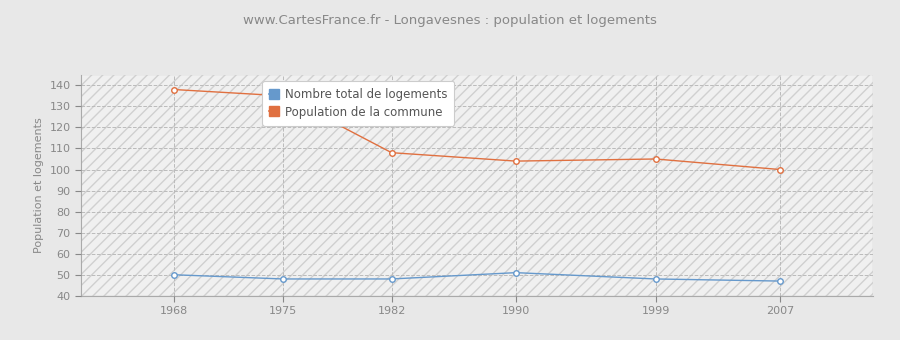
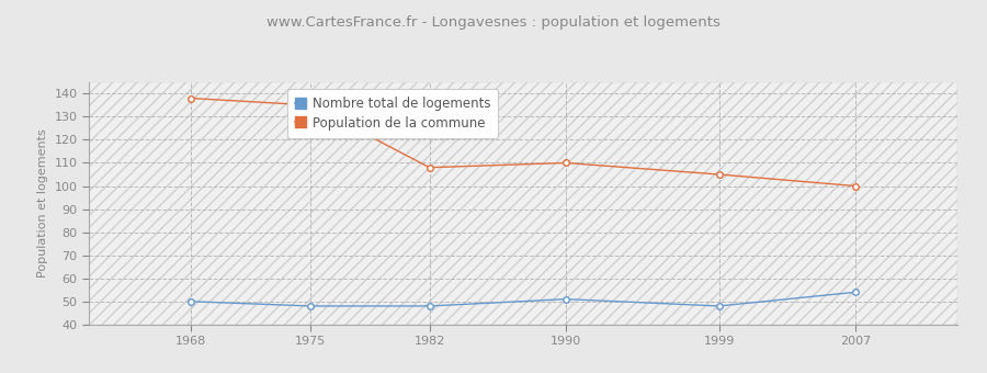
Population de la commune/1990: 104 -> 110
Nombre total de logements/2007: 47 -> 54
